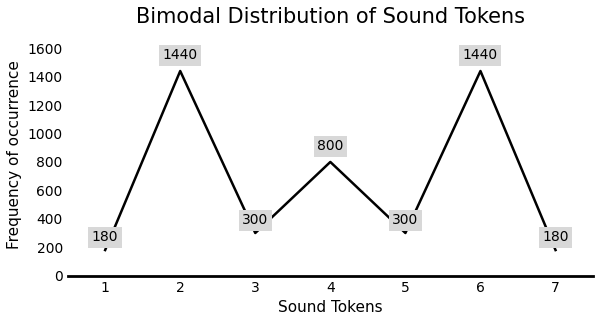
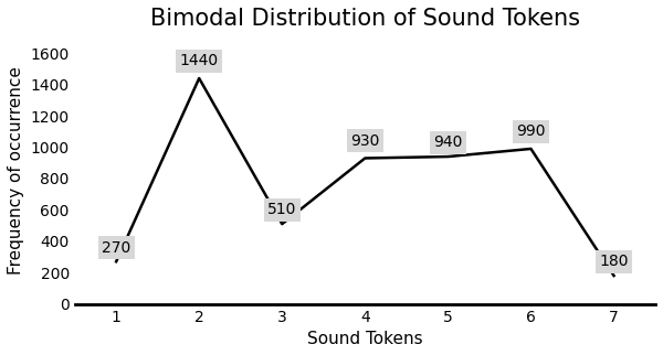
1: 180 -> 270
3: 300 -> 510
4: 800 -> 930
5: 300 -> 940
6: 1440 -> 990
